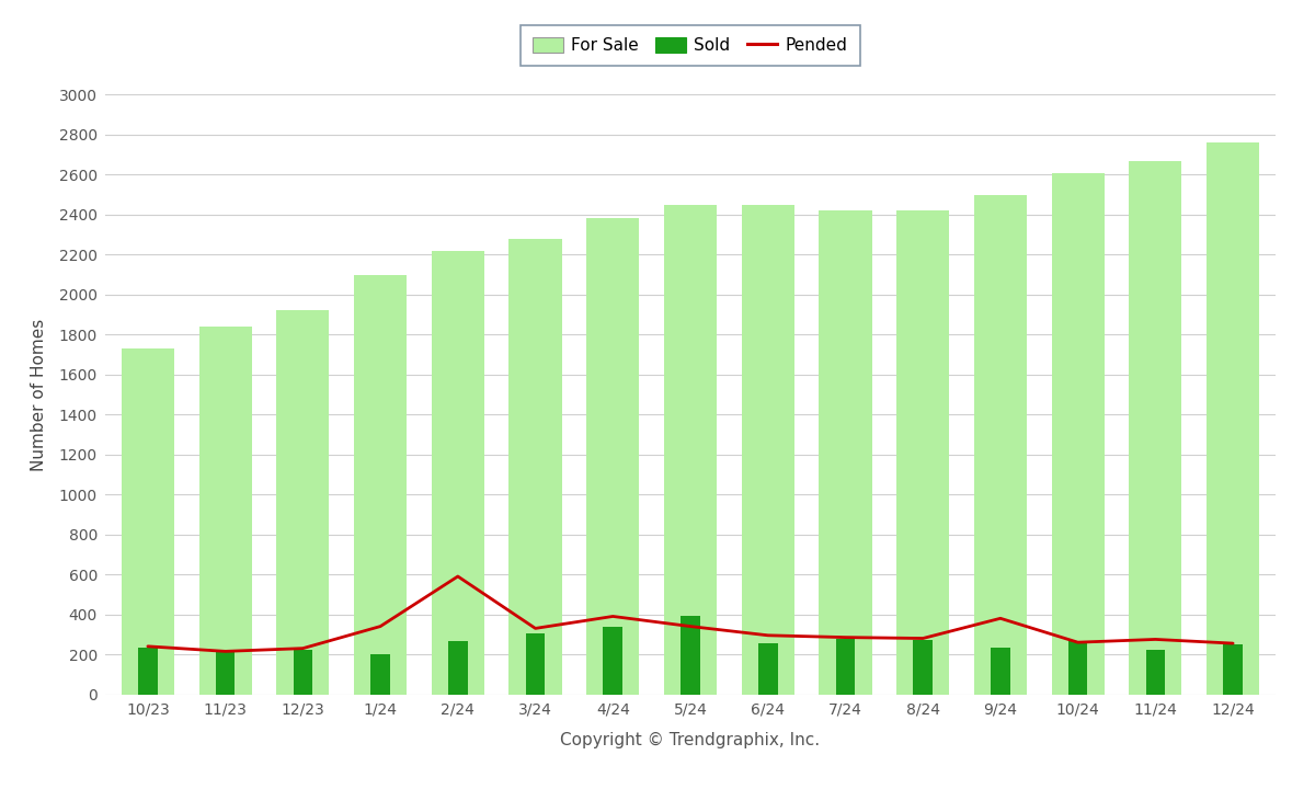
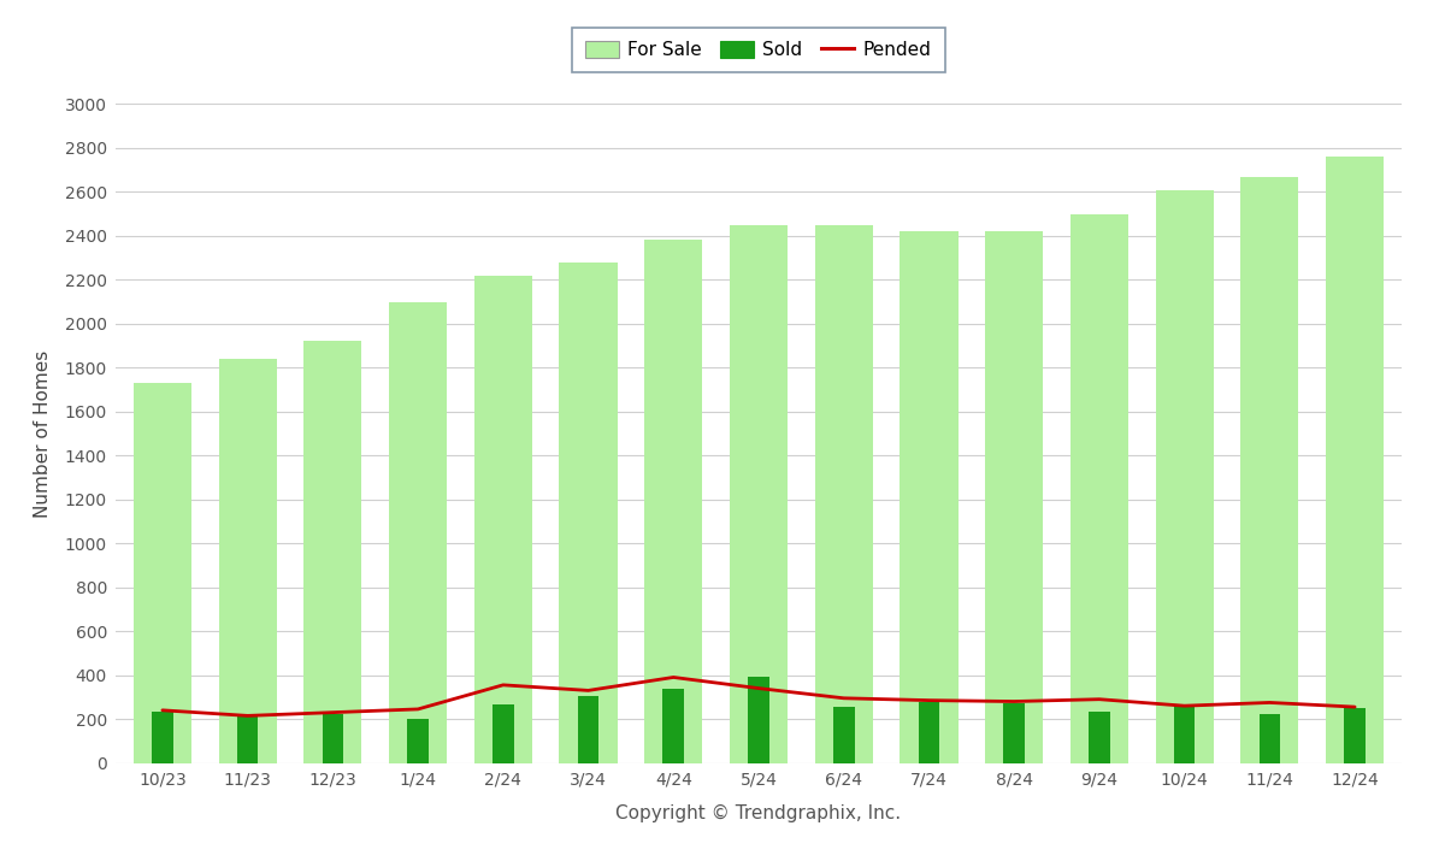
Pended/1/24: 340 -> 240
Pended/2/24: 590 -> 360
Pended/9/24: 380 -> 290
